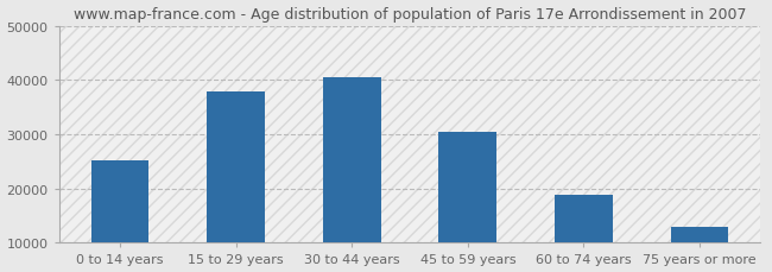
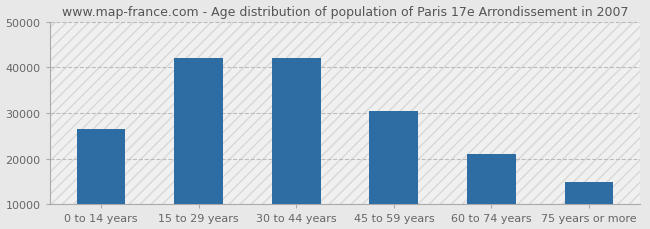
0 to 14 years: 25100 -> 26500
15 to 29 years: 37900 -> 42000
30 to 44 years: 40400 -> 42000
60 to 74 years: 18800 -> 21000
75 years or more: 13000 -> 15000
